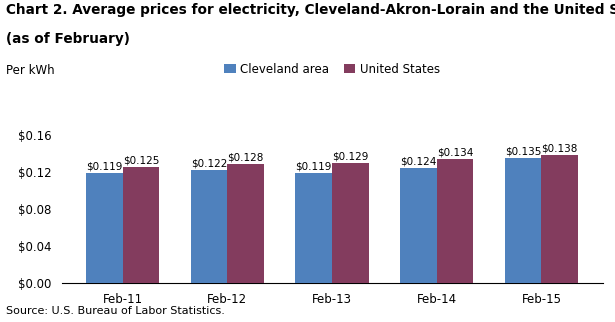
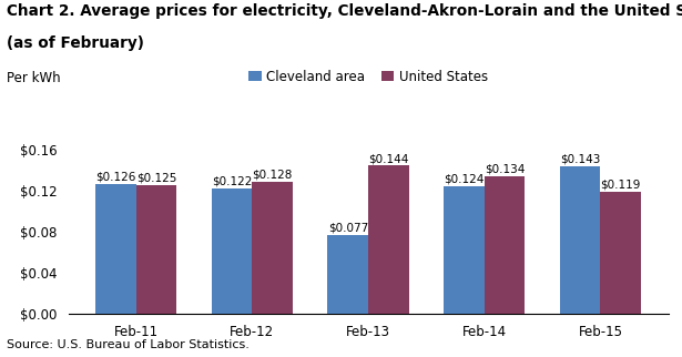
Cleveland area/Feb-11: $0.119 -> $0.126
Cleveland area/Feb-13: $0.119 -> $0.077
United States/Feb-13: $0.129 -> $0.144
Cleveland area/Feb-15: $0.135 -> $0.143
United States/Feb-15: $0.138 -> $0.119
